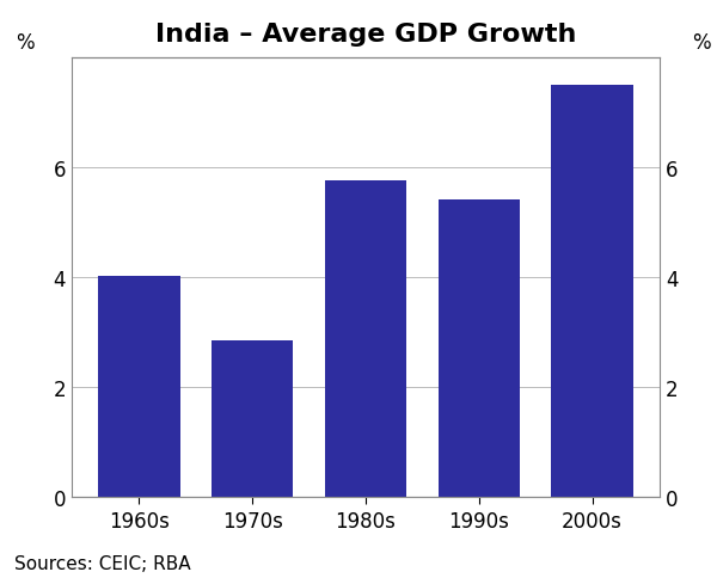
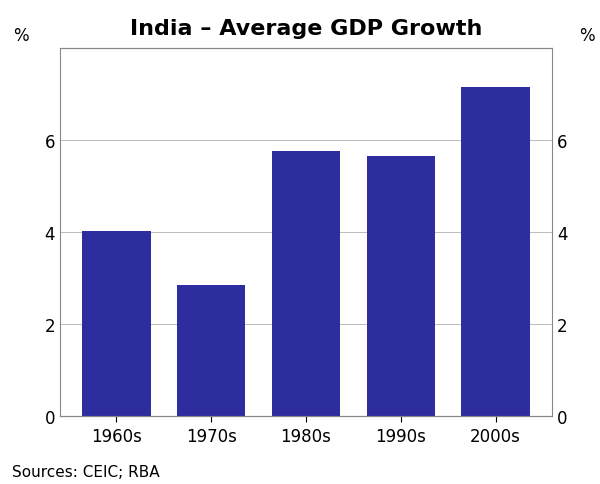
1990s: 5.40 -> 5.65
2000s: 7.50 -> 7.15
